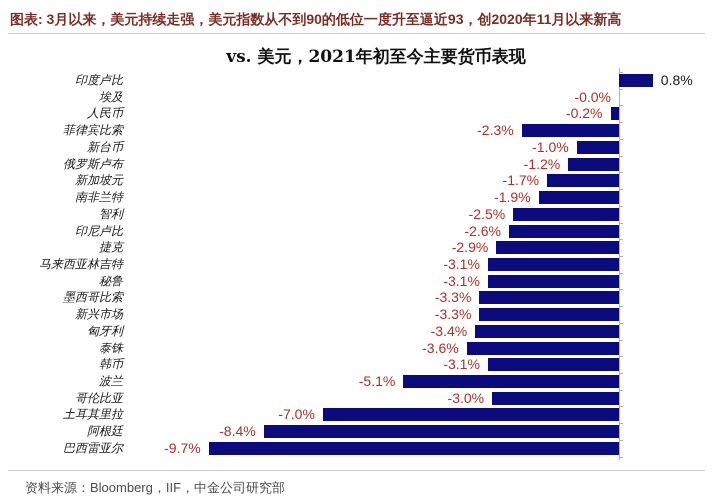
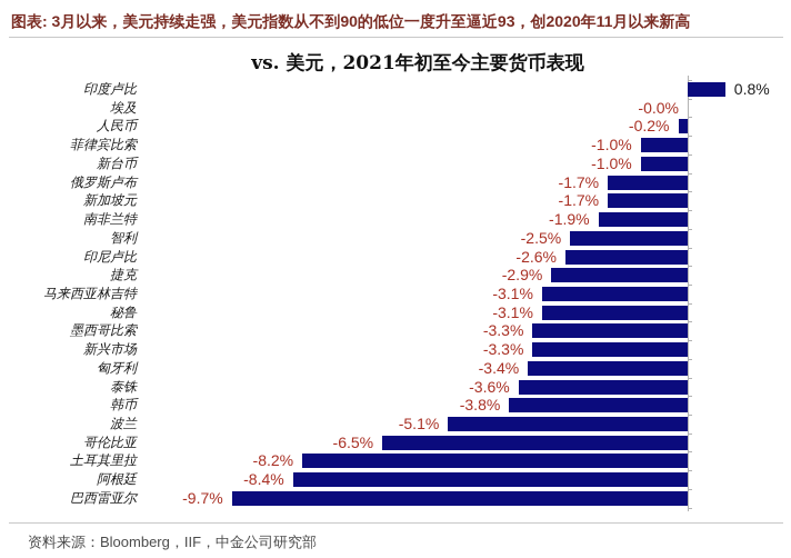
菲律宾比索: -2.3% -> -1.0%
俄罗斯卢布: -1.2% -> -1.7%
韩币: -3.1% -> -3.8%
哥伦比亚: -3.0% -> -6.5%
土耳其里拉: -7.0% -> -8.2%
